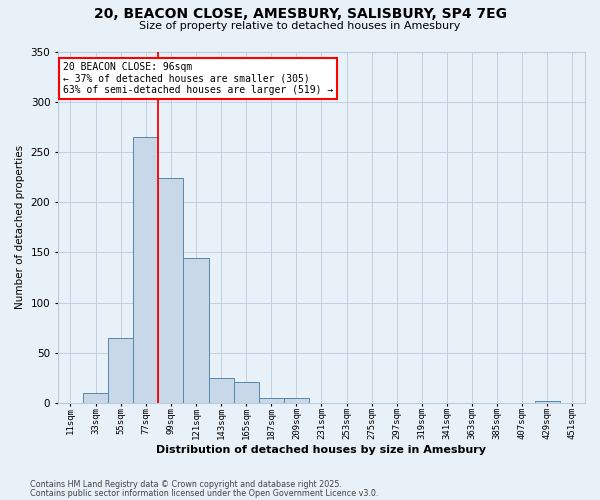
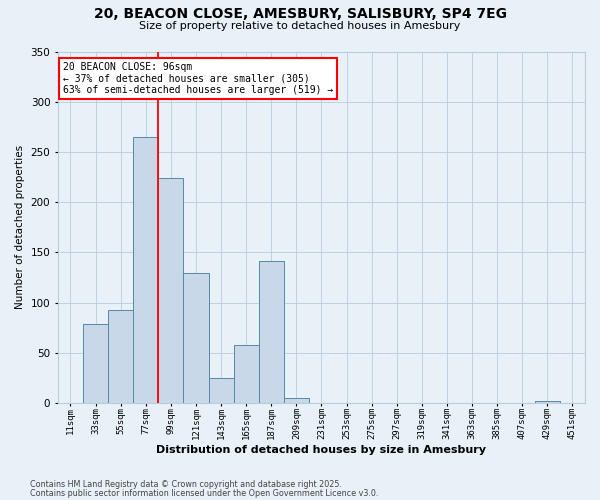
33sqm: 10 -> 79
55sqm: 65 -> 93
121sqm: 144 -> 129
165sqm: 21 -> 58
187sqm: 5 -> 141
